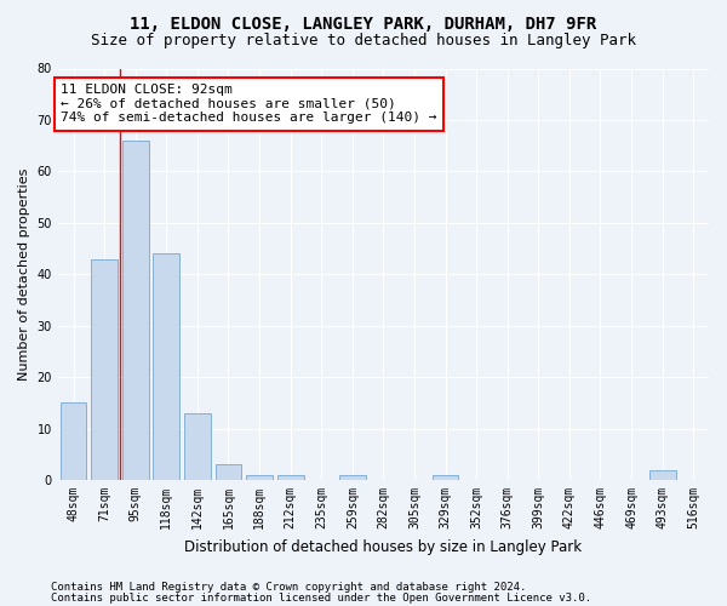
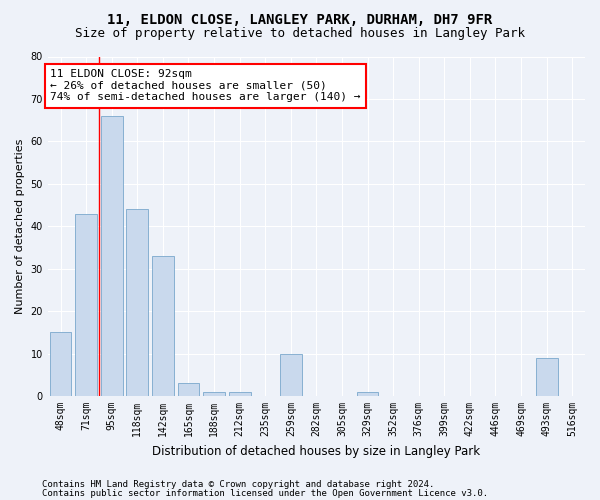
142sqm: 13 -> 33
259sqm: 1 -> 10
493sqm: 2 -> 9
